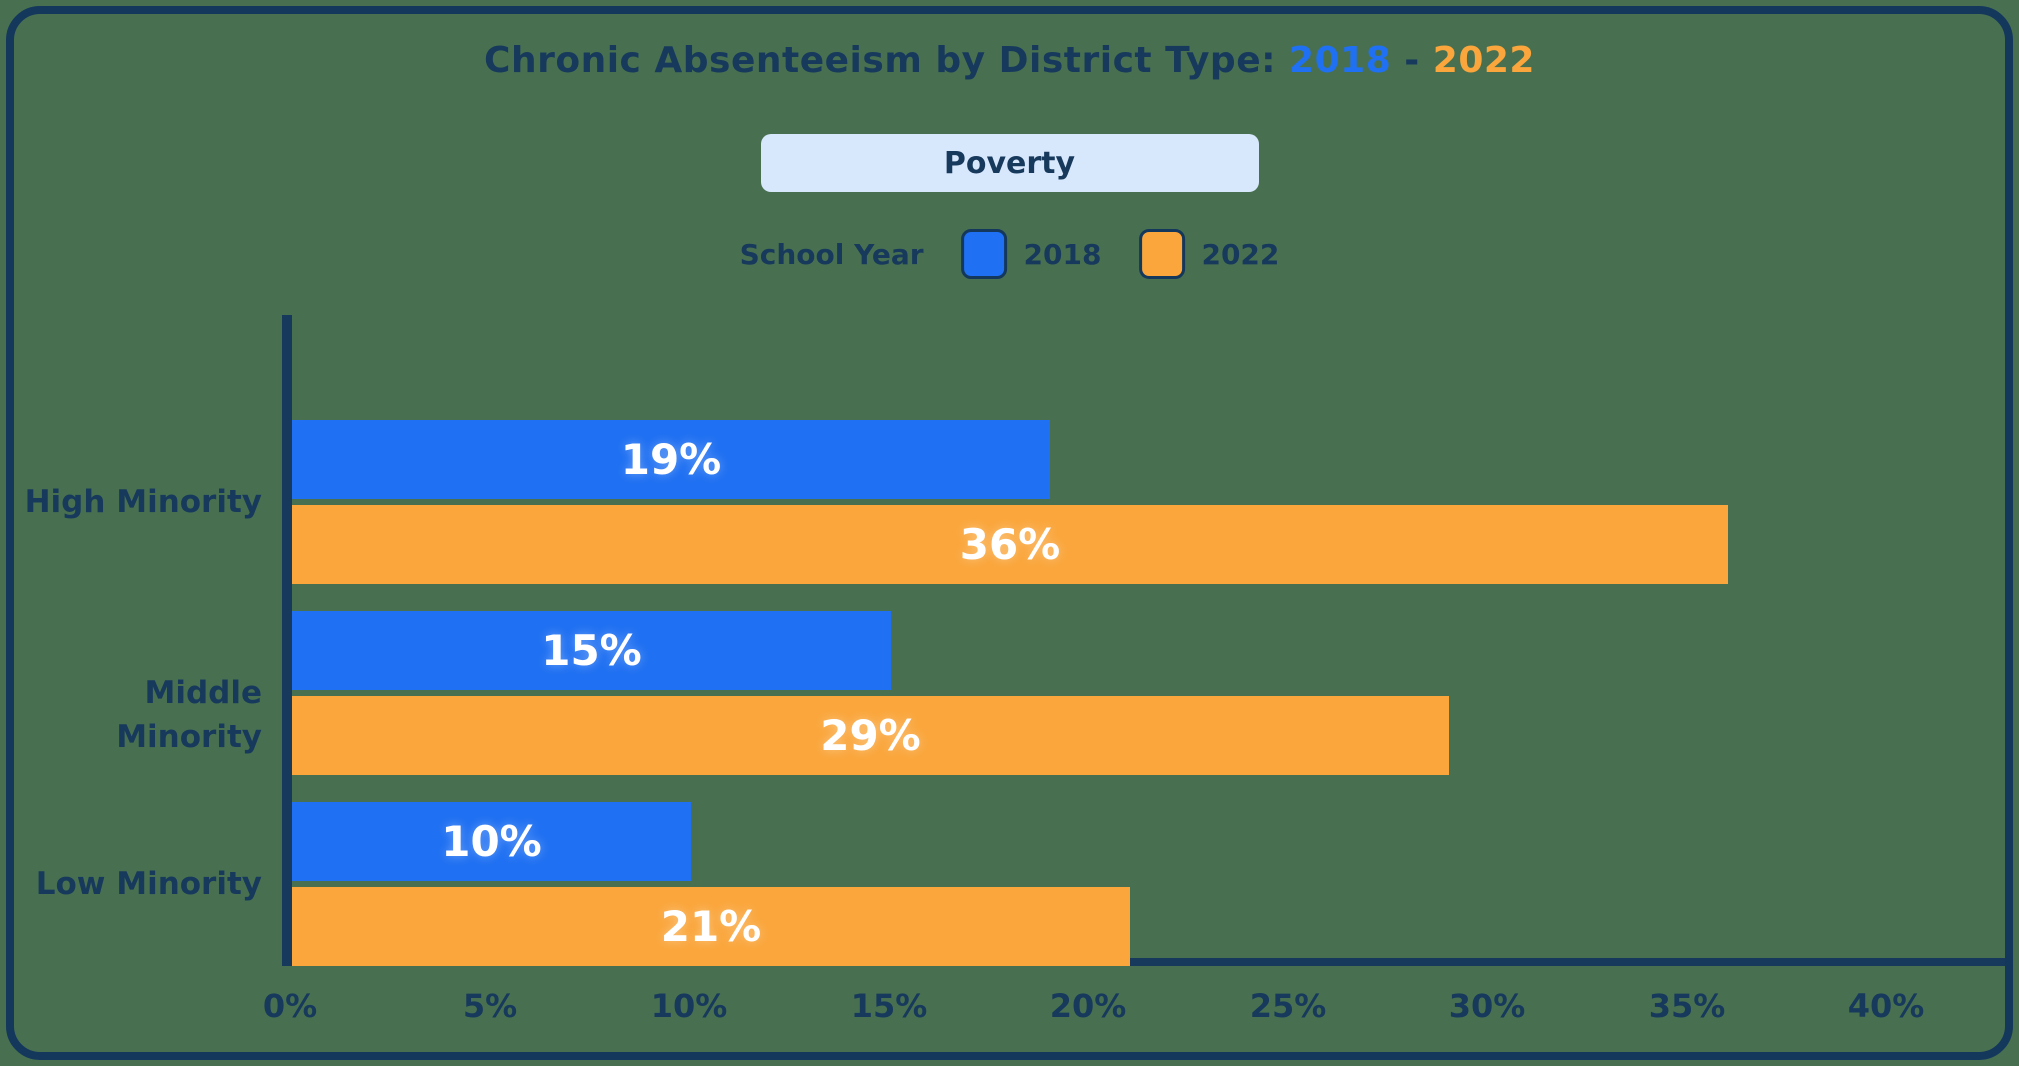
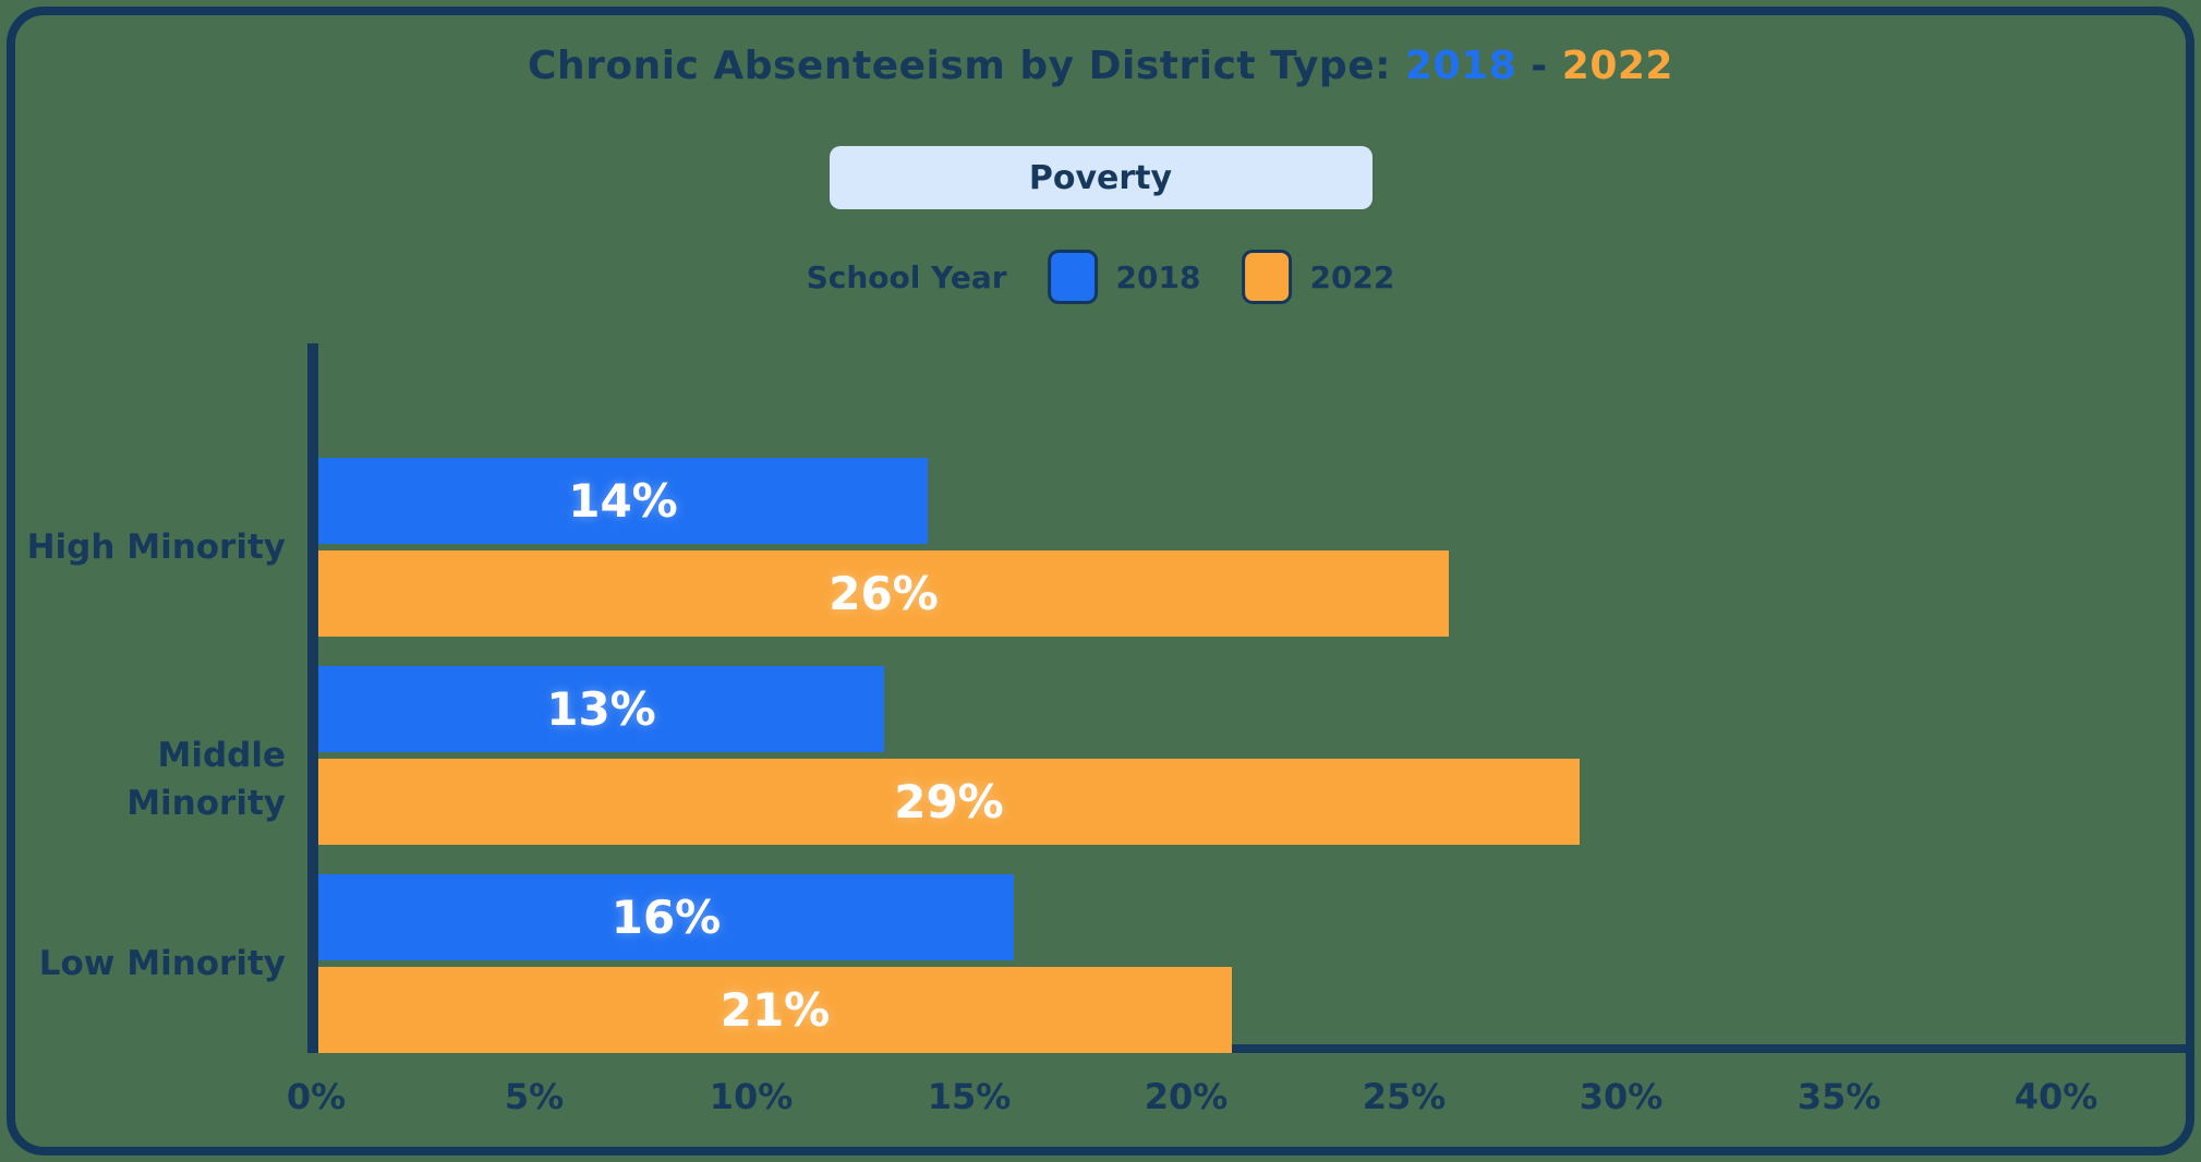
2018/High Minority: 19% -> 14%
2022/High Minority: 36% -> 26%
2018/Middle Minority: 15% -> 13%
2018/Low Minority: 10% -> 16%
